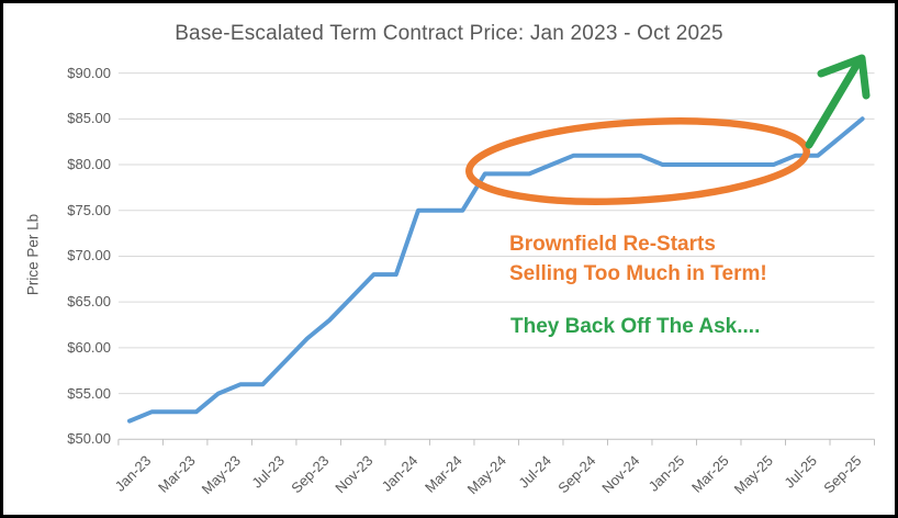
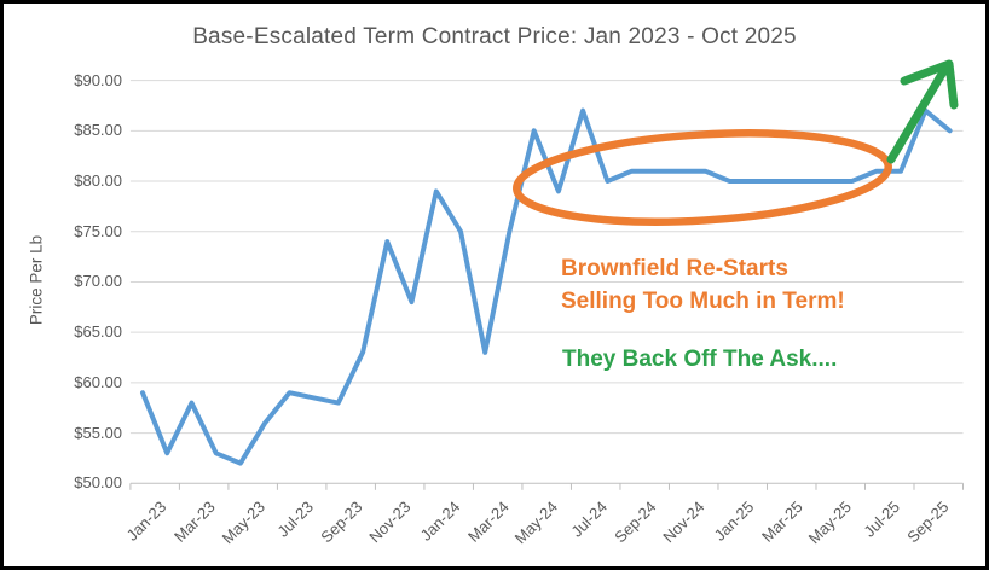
Jan-23: $52 -> $59
Mar-23: $53 -> $58
May-23: $55 -> $52
Jul-23: $56 -> $59
Sep-23: $61 -> $58
Nov-23: $66 -> $74
Jan-24: $68 -> $79
Mar-24: $75 -> $63
May-24: $79 -> $85
Jul-24: $79 -> $87
Sep-25: $83 -> $87
